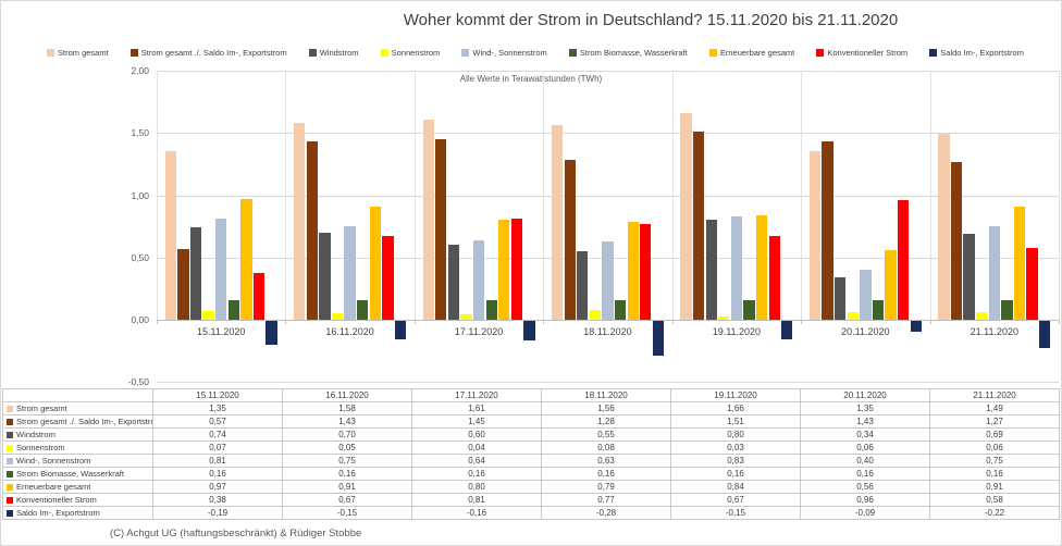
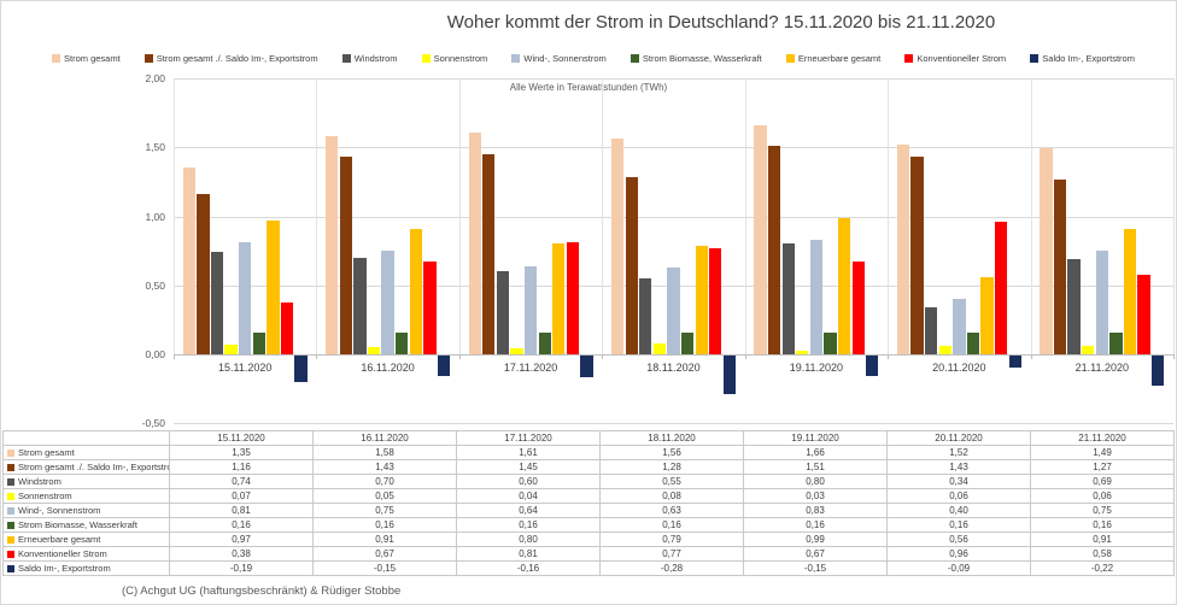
Strom gesamt ./. Saldo Im-, Exportstrom/15.11.2020: 0,57 -> 1,16
Erneuerbare gesamt/19.11.2020: 0,84 -> 0,99
Strom gesamt/20.11.2020: 1,35 -> 1,52
